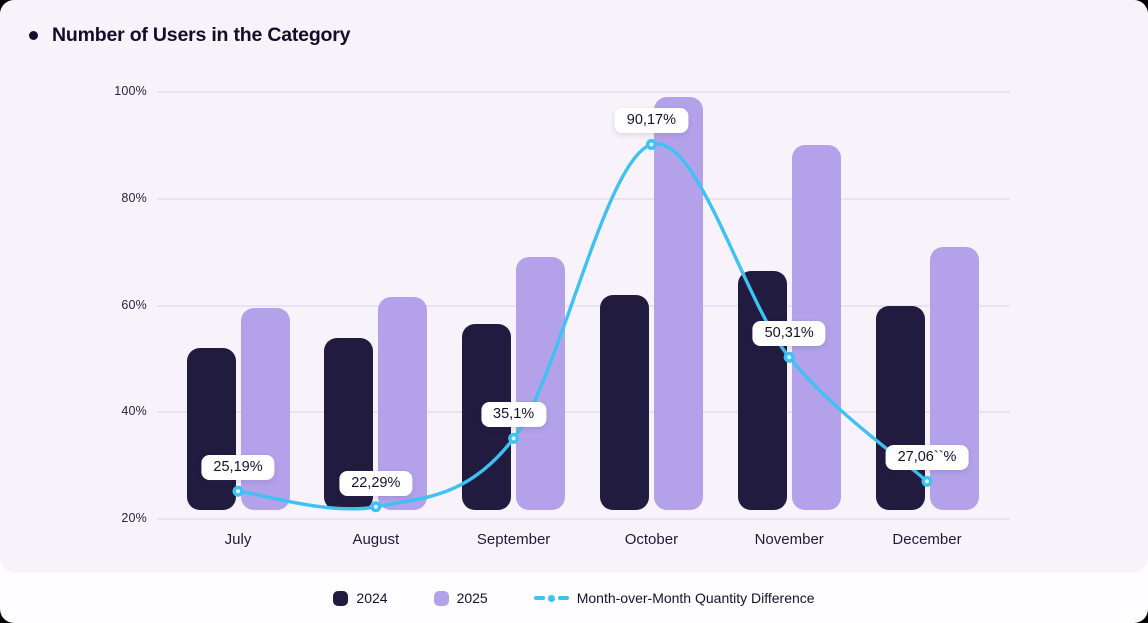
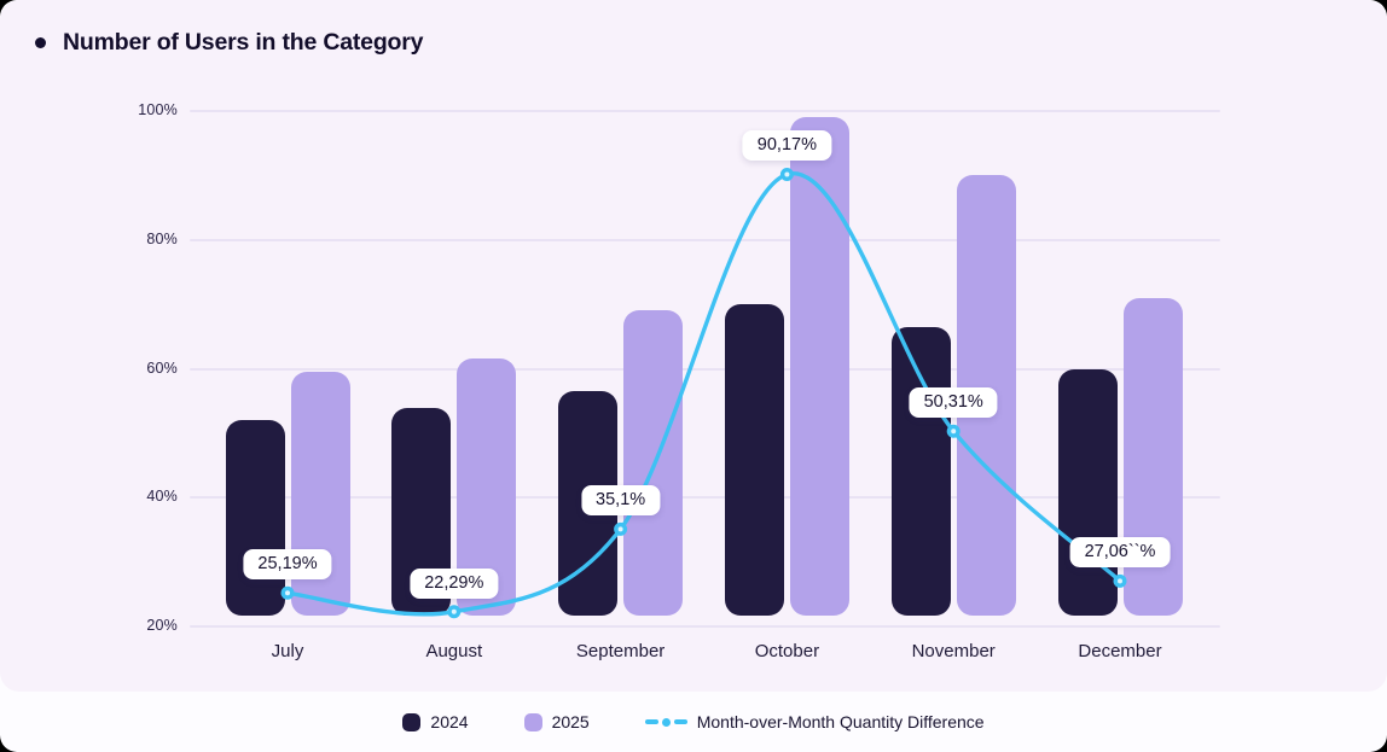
2024/October: 62% -> 70%
